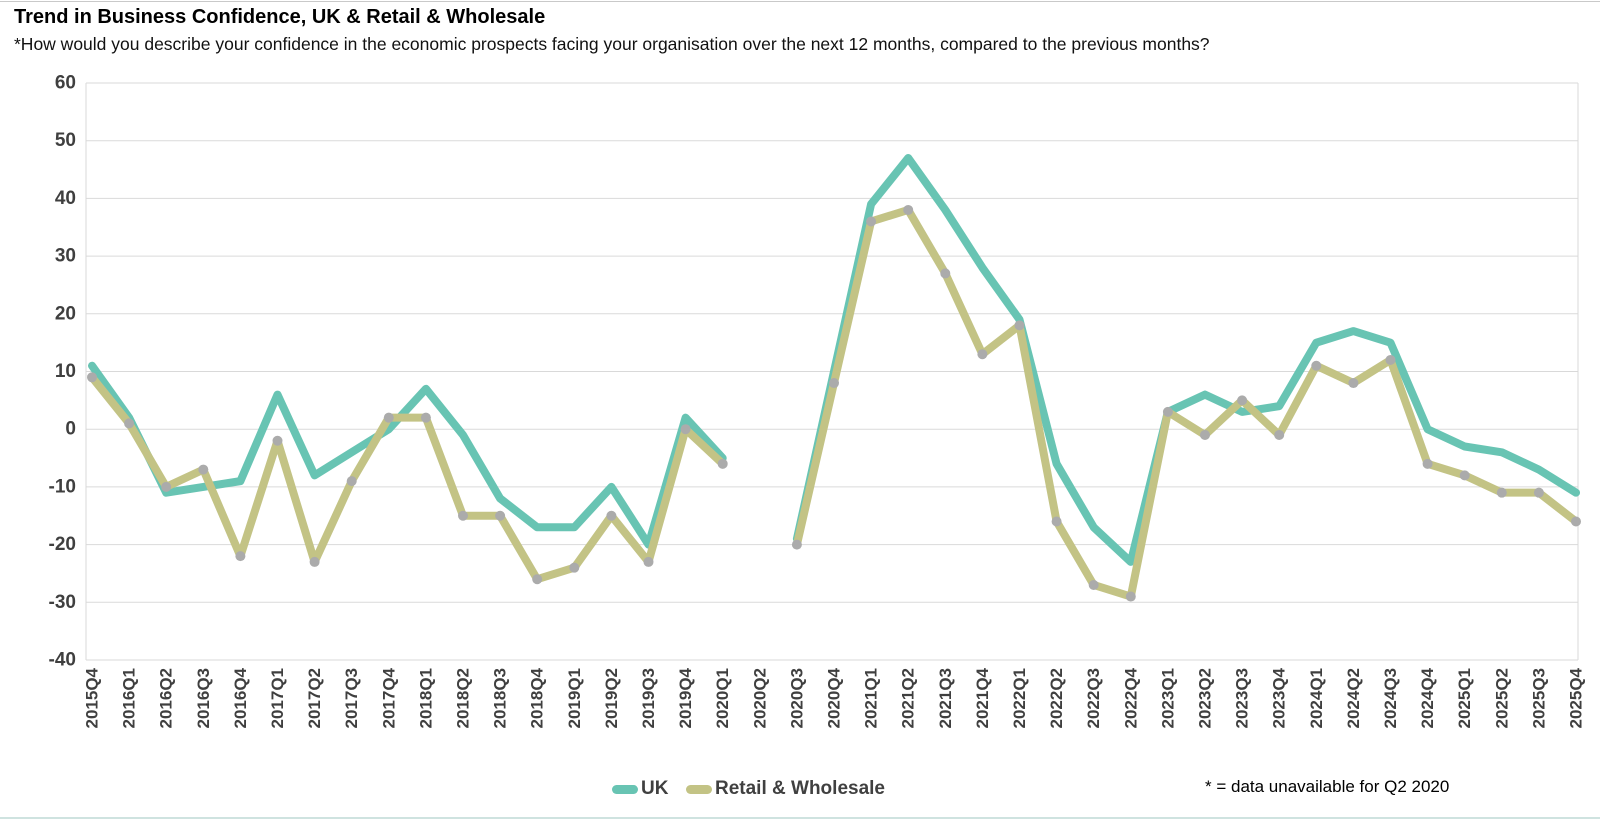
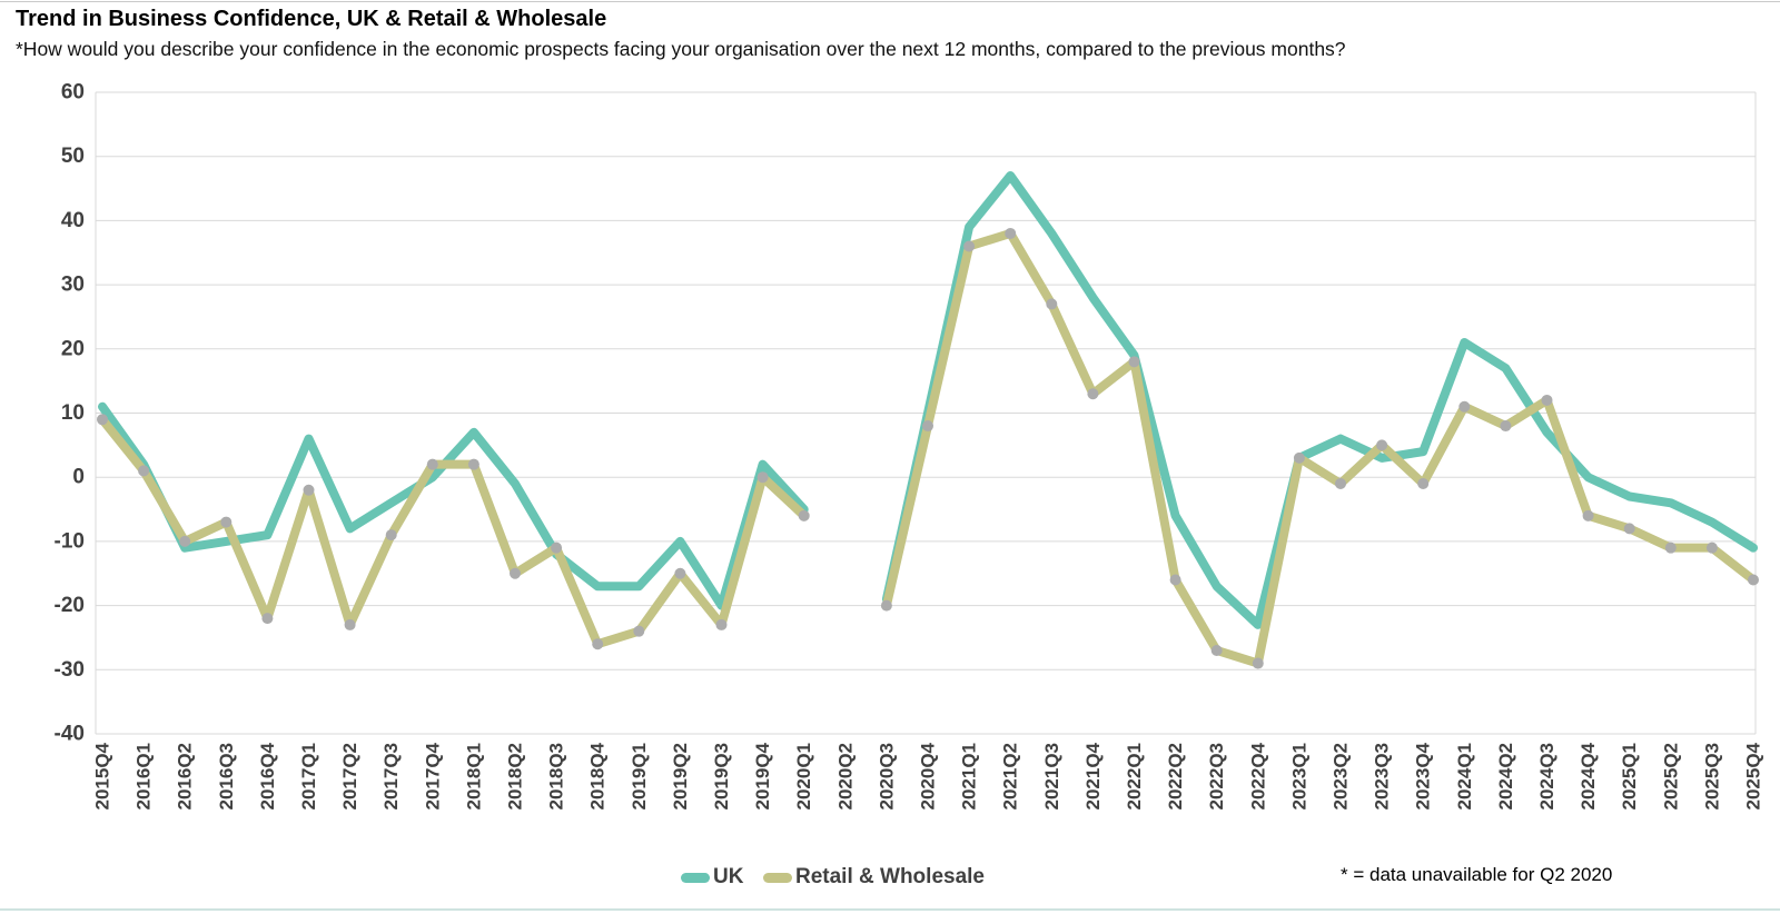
Retail & Wholesale/2018Q3: -15 -> -11
UK/2024Q1: 15 -> 21
UK/2024Q3: 15 -> 7
